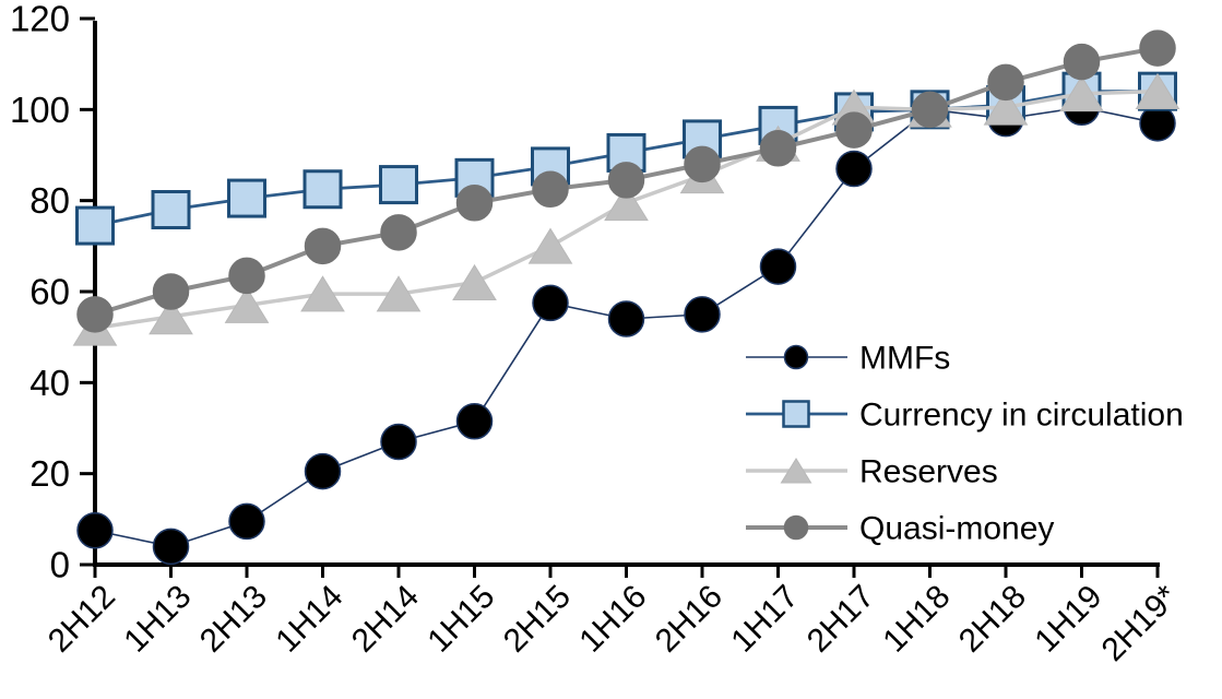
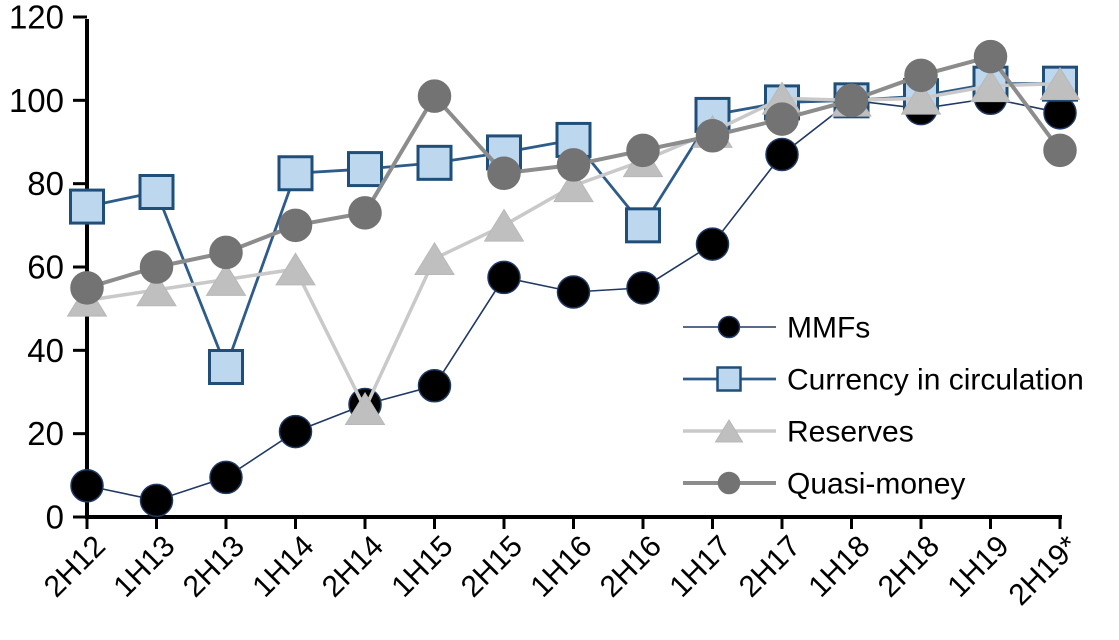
Currency in circulation/2H13: 80 -> 36
Reserves/2H14: 60 -> 26
Quasi-money/1H15: 80 -> 101
Currency in circulation/2H16: 94 -> 70
Quasi-money/2H19*: 114 -> 88
